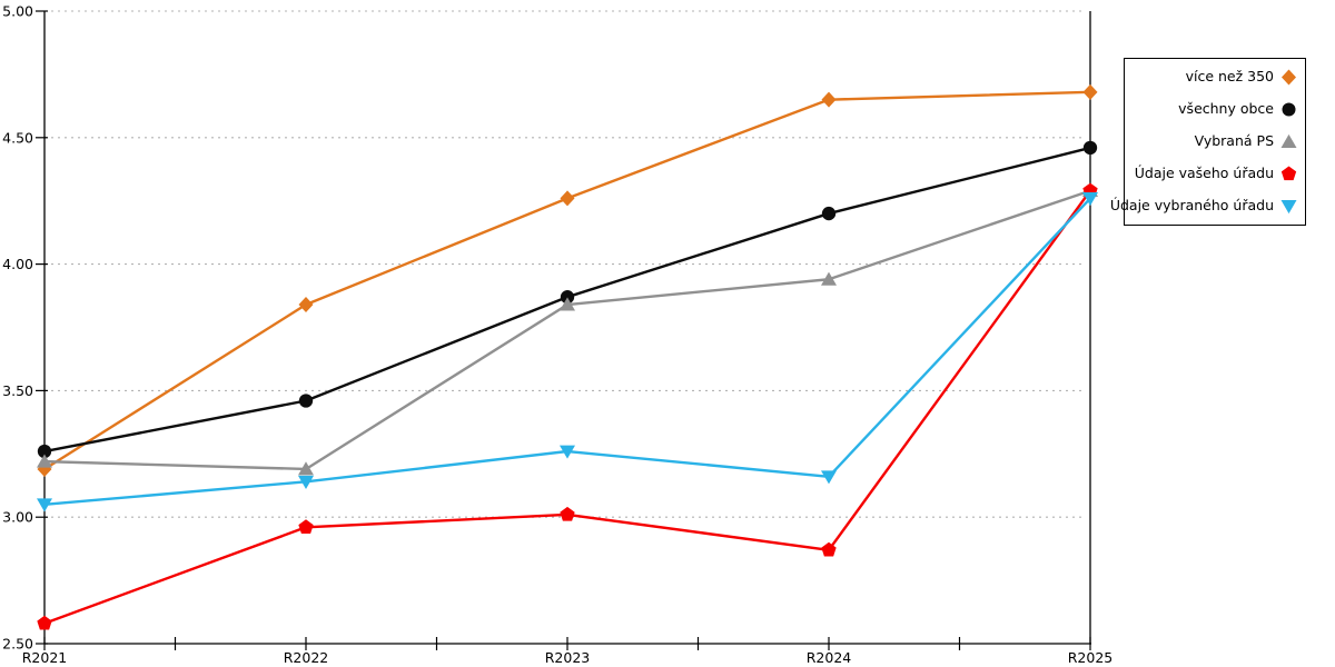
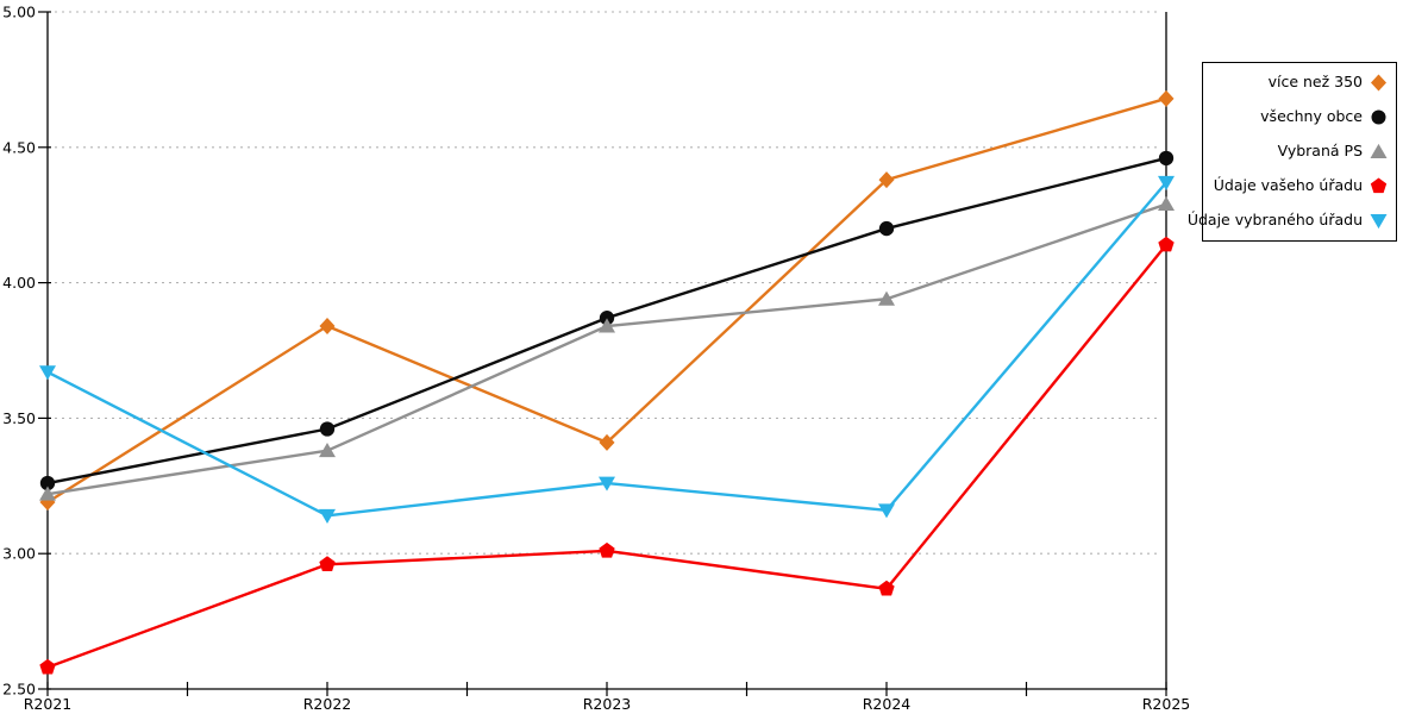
Údaje vybraného úřadu/R2021: 3.05 -> 3.67
Vybraná PS/R2022: 3.19 -> 3.38
více než 350/R2023: 4.26 -> 3.41
více než 350/R2024: 4.65 -> 4.38
Údaje vašeho úřadu/R2025: 4.29 -> 4.14
Údaje vybraného úřadu/R2025: 4.26 -> 4.37
